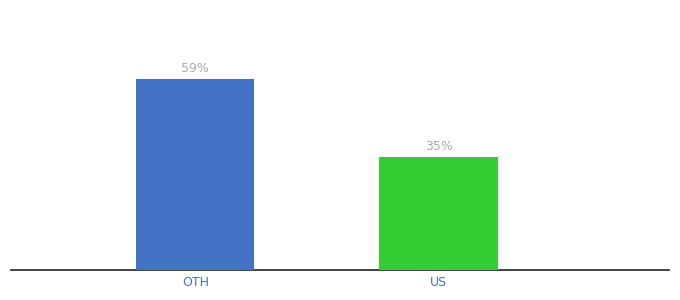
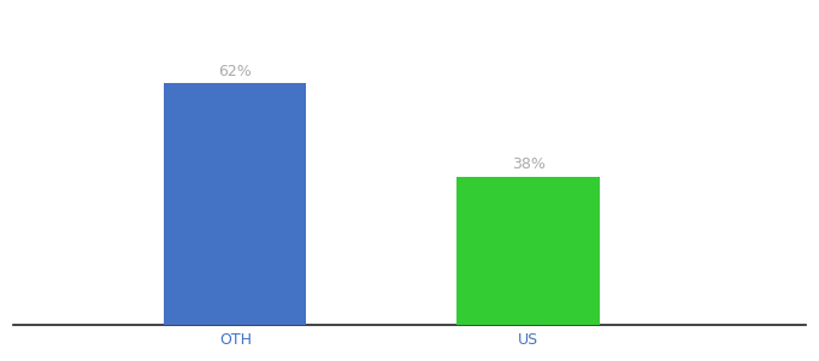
OTH: 59% -> 62%
US: 35% -> 38%
